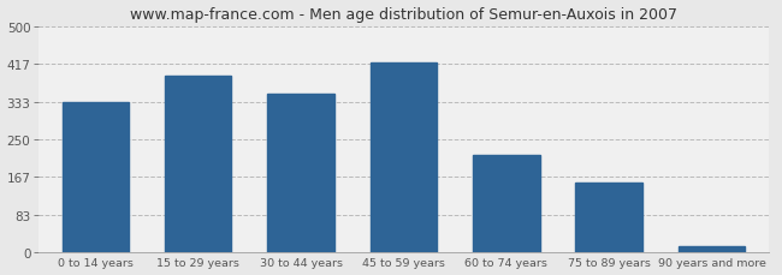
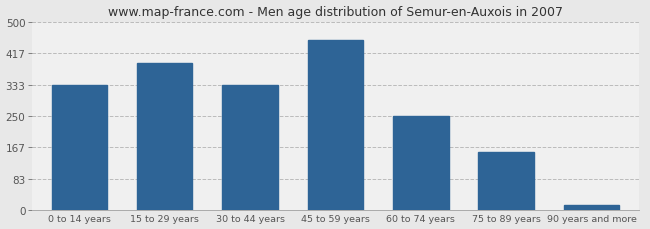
30 to 44 years: 350 -> 333
45 to 59 years: 420 -> 450
60 to 74 years: 215 -> 250
